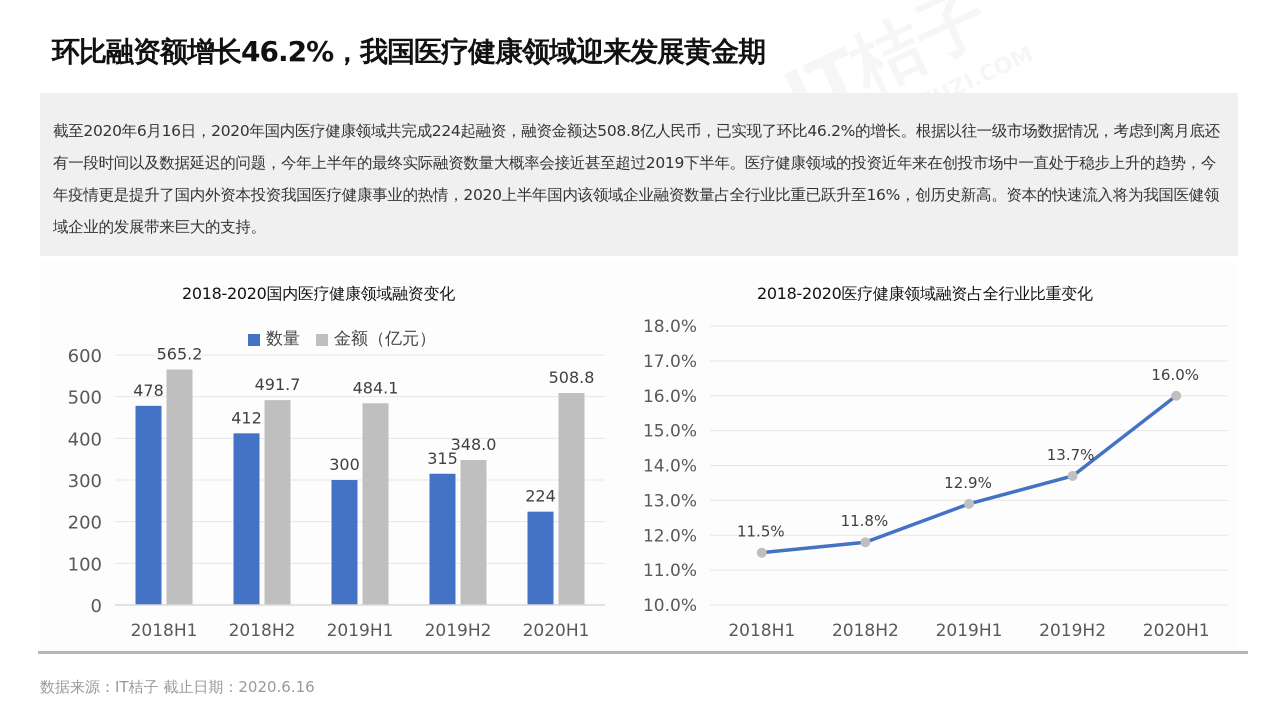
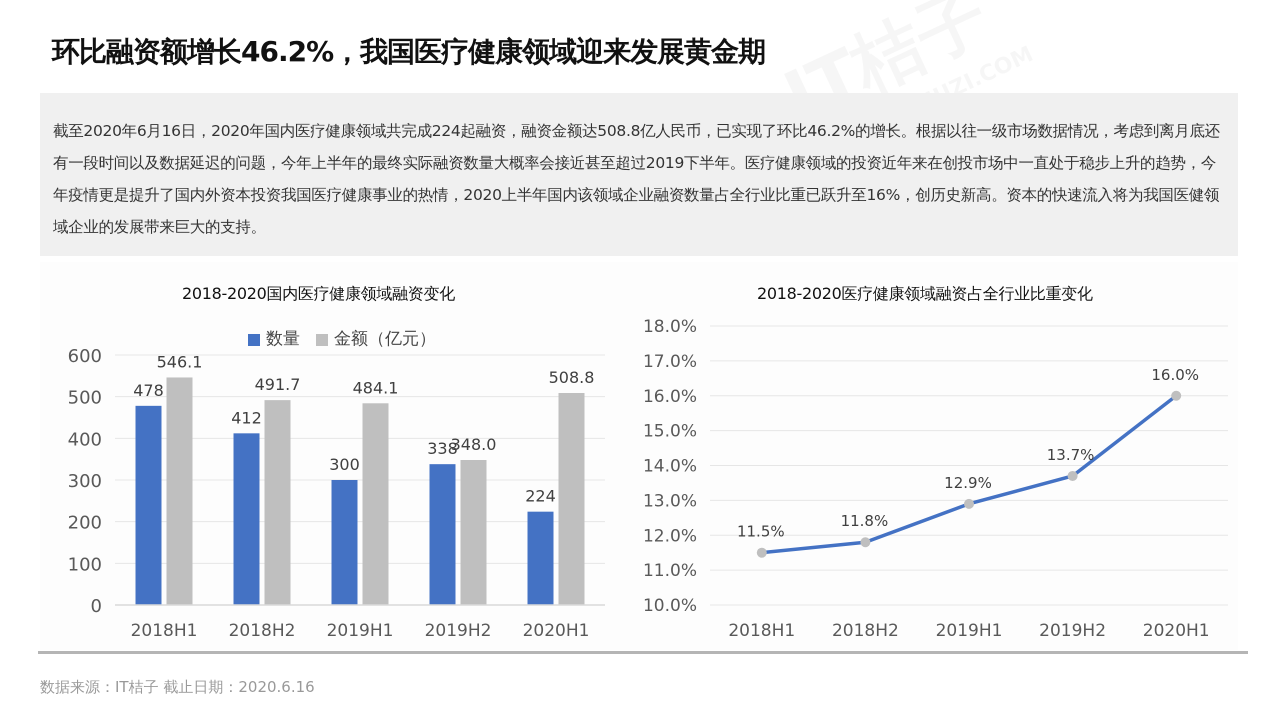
2018-2020国内医疗健康领域融资变化/金额（亿元）/2018H1: 565.2 -> 546.1
2018-2020国内医疗健康领域融资变化/数量/2019H2: 315 -> 338
